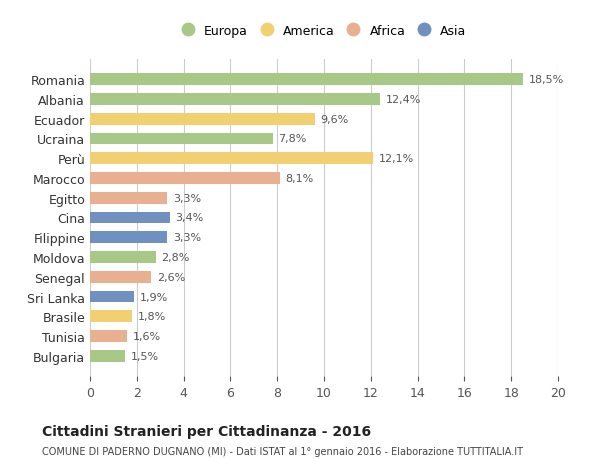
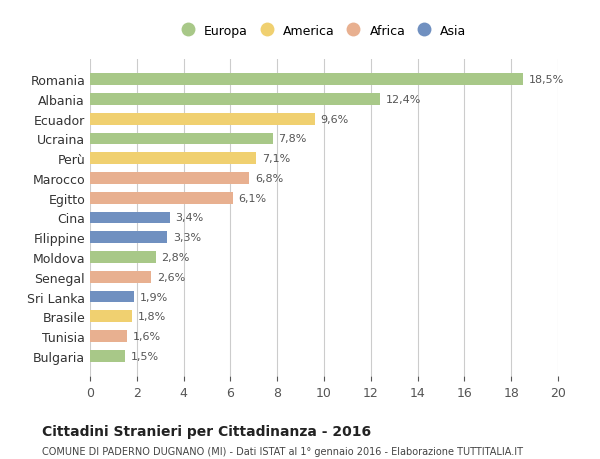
Perù: 12,1% -> 7,1%
Marocco: 8,1% -> 6,8%
Egitto: 3,3% -> 6,1%
